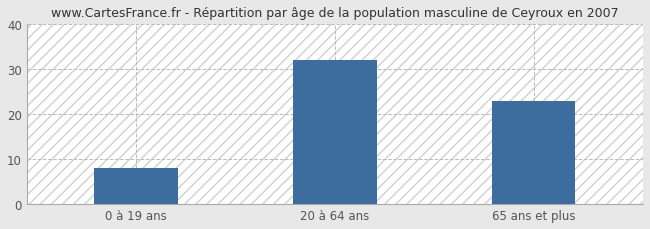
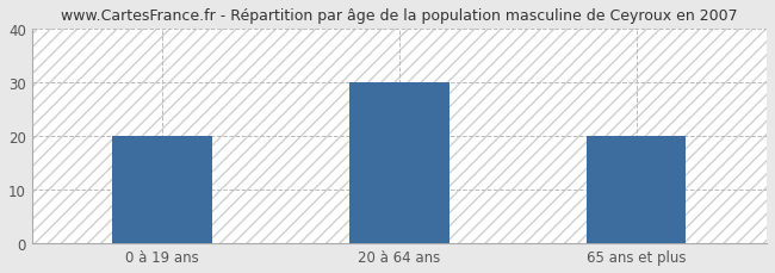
0 à 19 ans: 8 -> 20
20 à 64 ans: 32 -> 30
65 ans et plus: 23 -> 20
